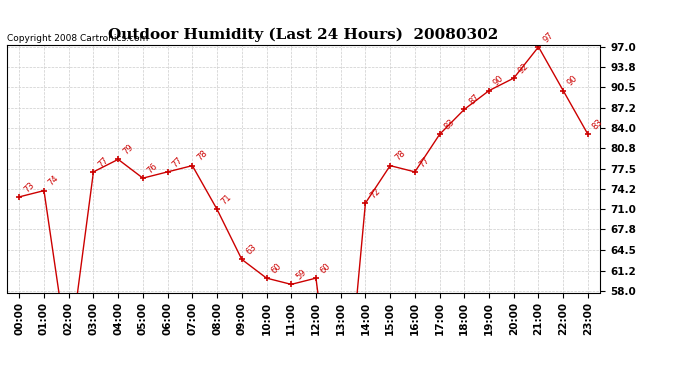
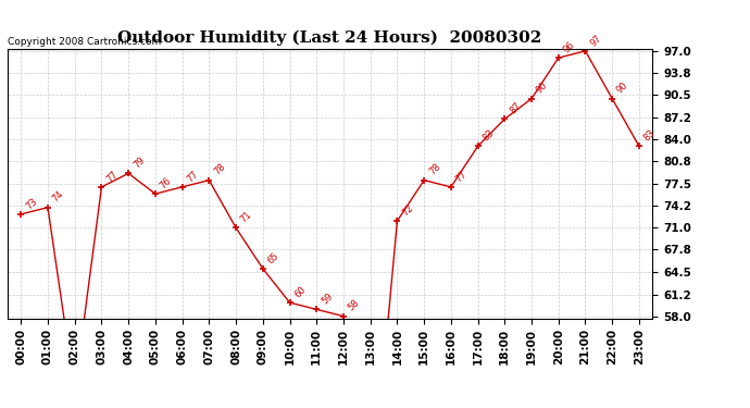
09:00: 63 -> 65
12:00: 60 -> 58
20:00: 92 -> 96
